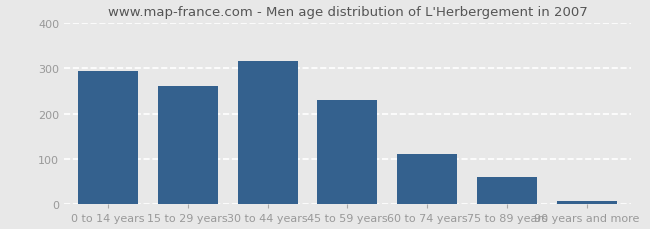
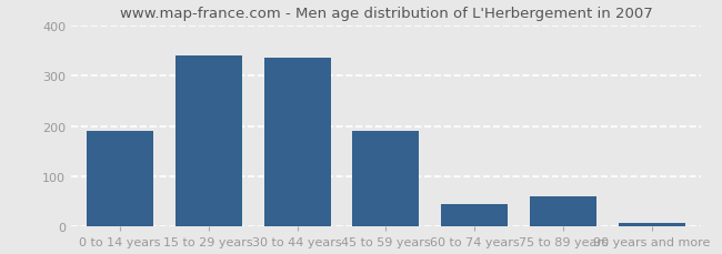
0 to 14 years: 293 -> 190
15 to 29 years: 260 -> 340
30 to 44 years: 315 -> 335
45 to 59 years: 231 -> 190
60 to 74 years: 112 -> 45
